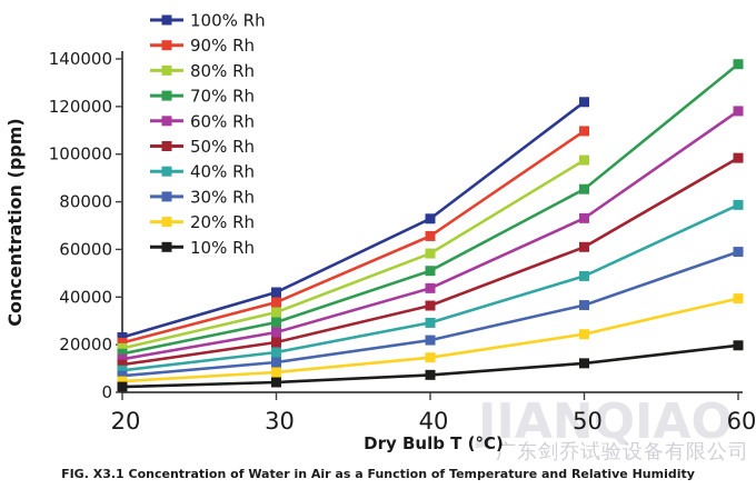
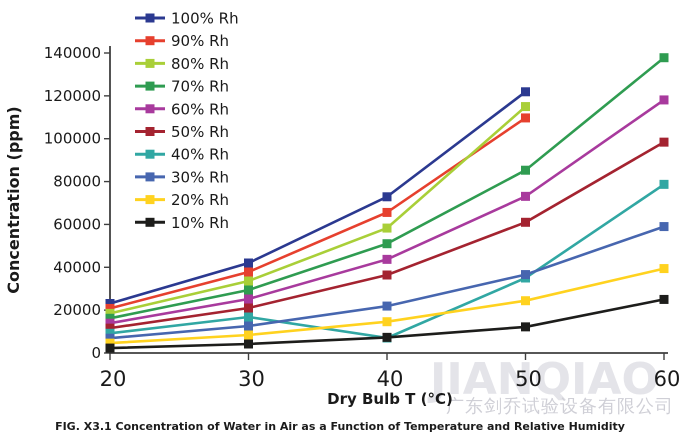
40% Rh/40: 29000 -> 7000
80% Rh/50: 98000 -> 115000
40% Rh/50: 49000 -> 35000
10% Rh/60: 20000 -> 25000
